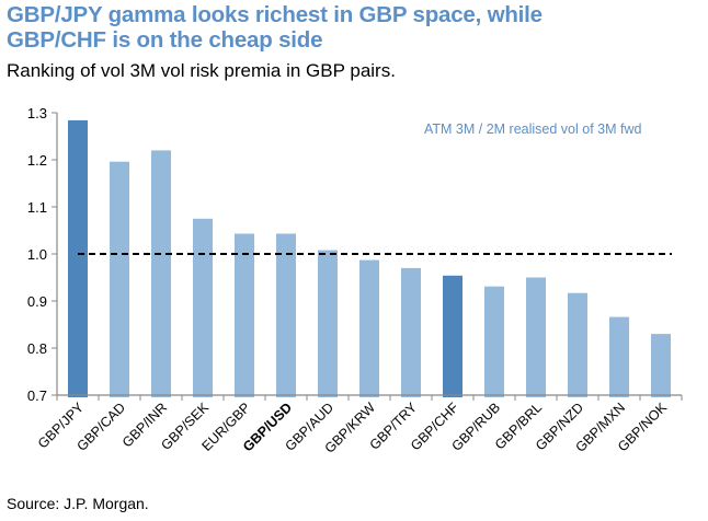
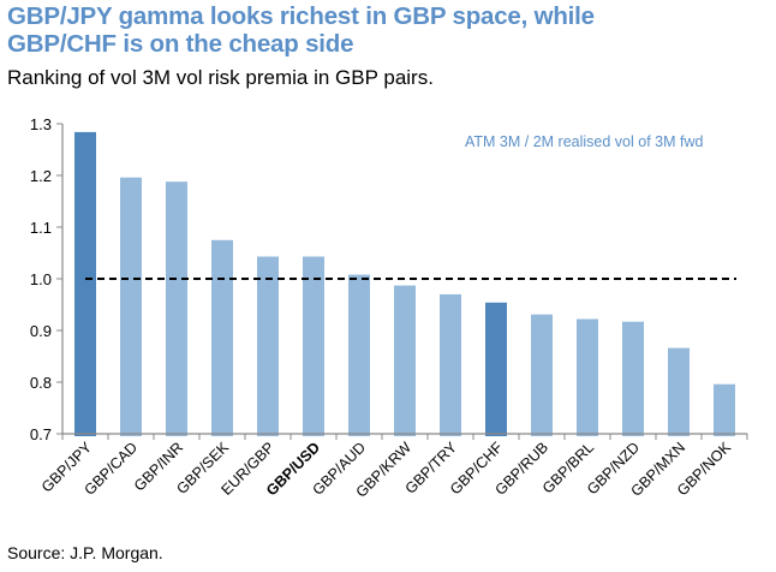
GBP/INR: 1.22 -> 1.19
GBP/BRL: 0.95 -> 0.92
GBP/NOK: 0.83 -> 0.80
